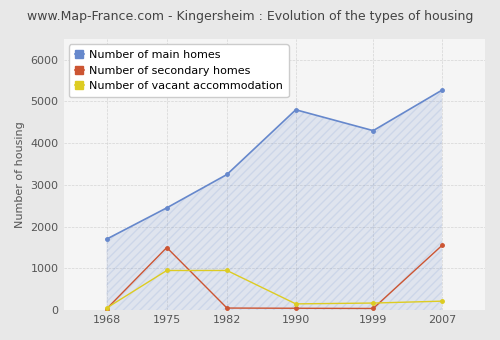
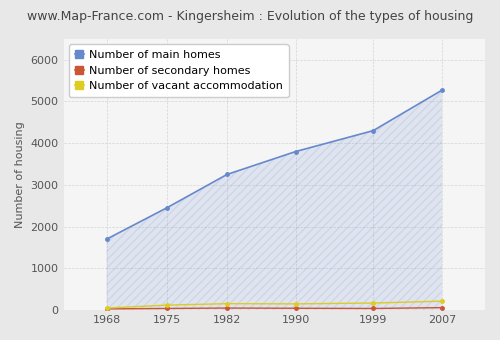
Number of secondary homes/1975: 1500 -> 40
Number of vacant accommodation/1975: 950 -> 120
Number of vacant accommodation/1982: 950 -> 160
Number of main homes/1990: 4800 -> 3800
Number of secondary homes/2007: 1550 -> 60
